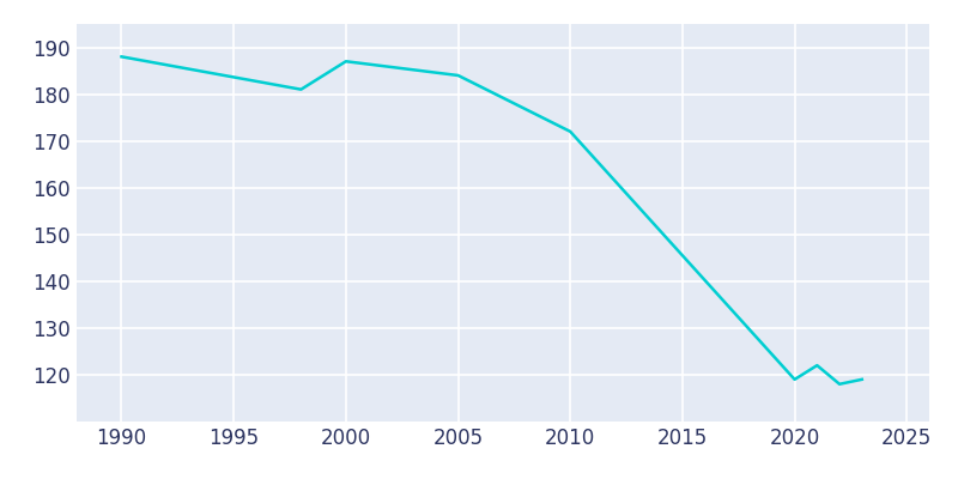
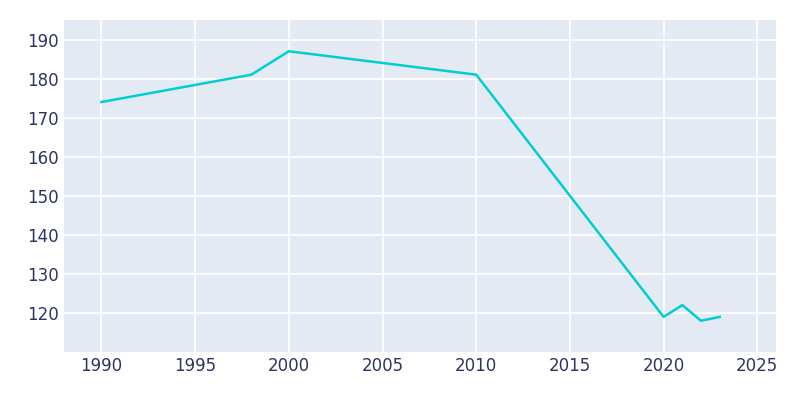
1990: 188 -> 174
2010: 172 -> 181
